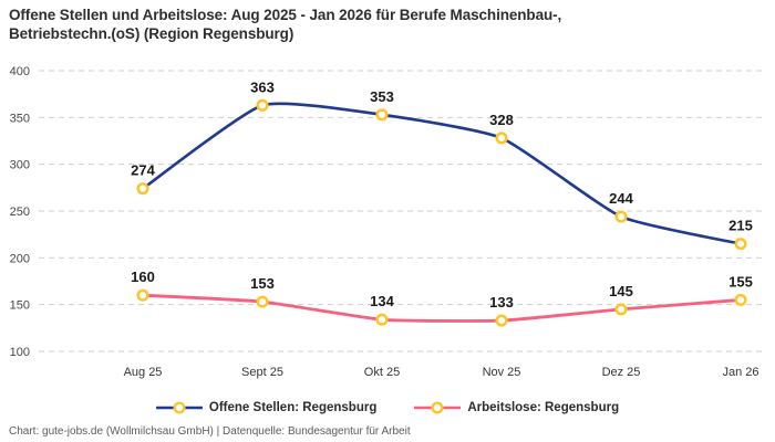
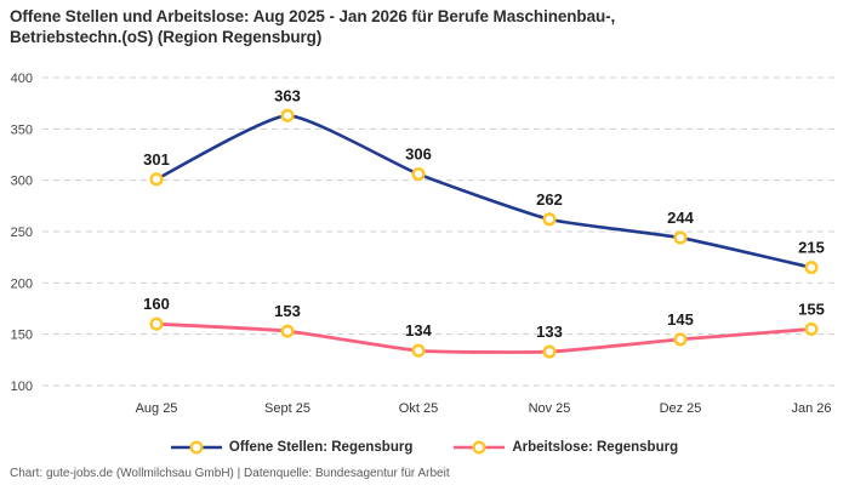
Offene Stellen: Regensburg/Aug 25: 274 -> 301
Offene Stellen: Regensburg/Okt 25: 353 -> 306
Offene Stellen: Regensburg/Nov 25: 328 -> 262
